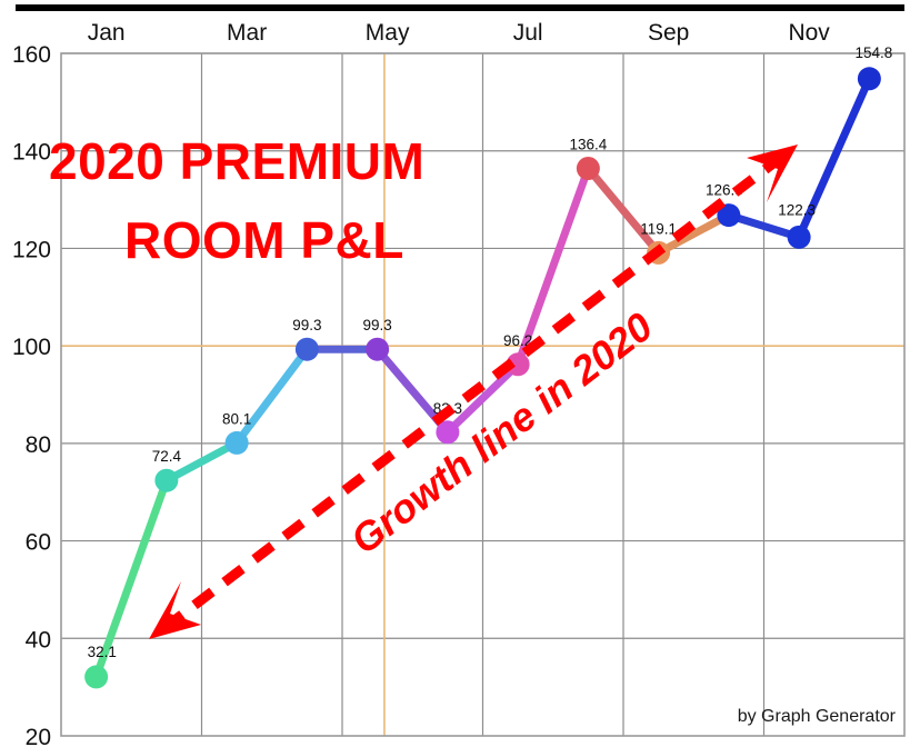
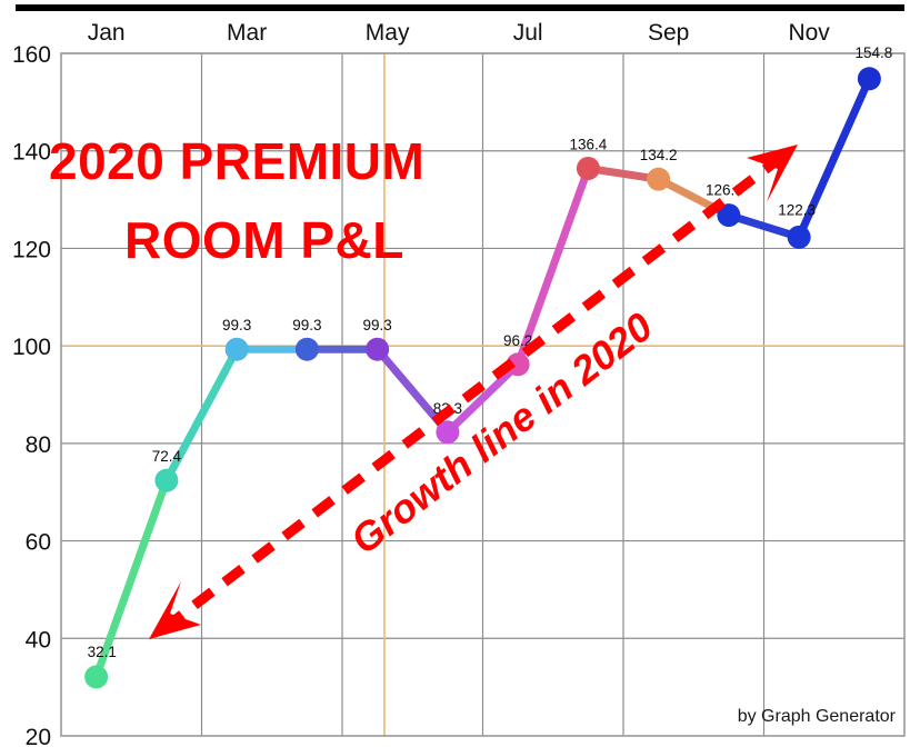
Mar: 80.1 -> 99.3
Sep: 119.1 -> 134.2
